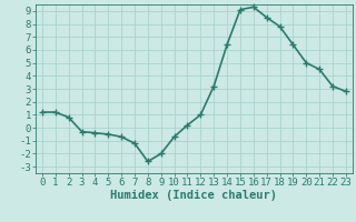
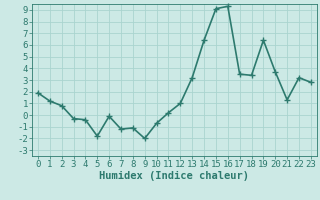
0: 1.2 -> 1.9
5: -0.5 -> -1.8
6: -0.7 -> -0.1
8: -2.6 -> -1.1
17: 8.5 -> 3.5
18: 7.8 -> 3.4
20: 5.0 -> 3.7
21: 4.5 -> 1.3
